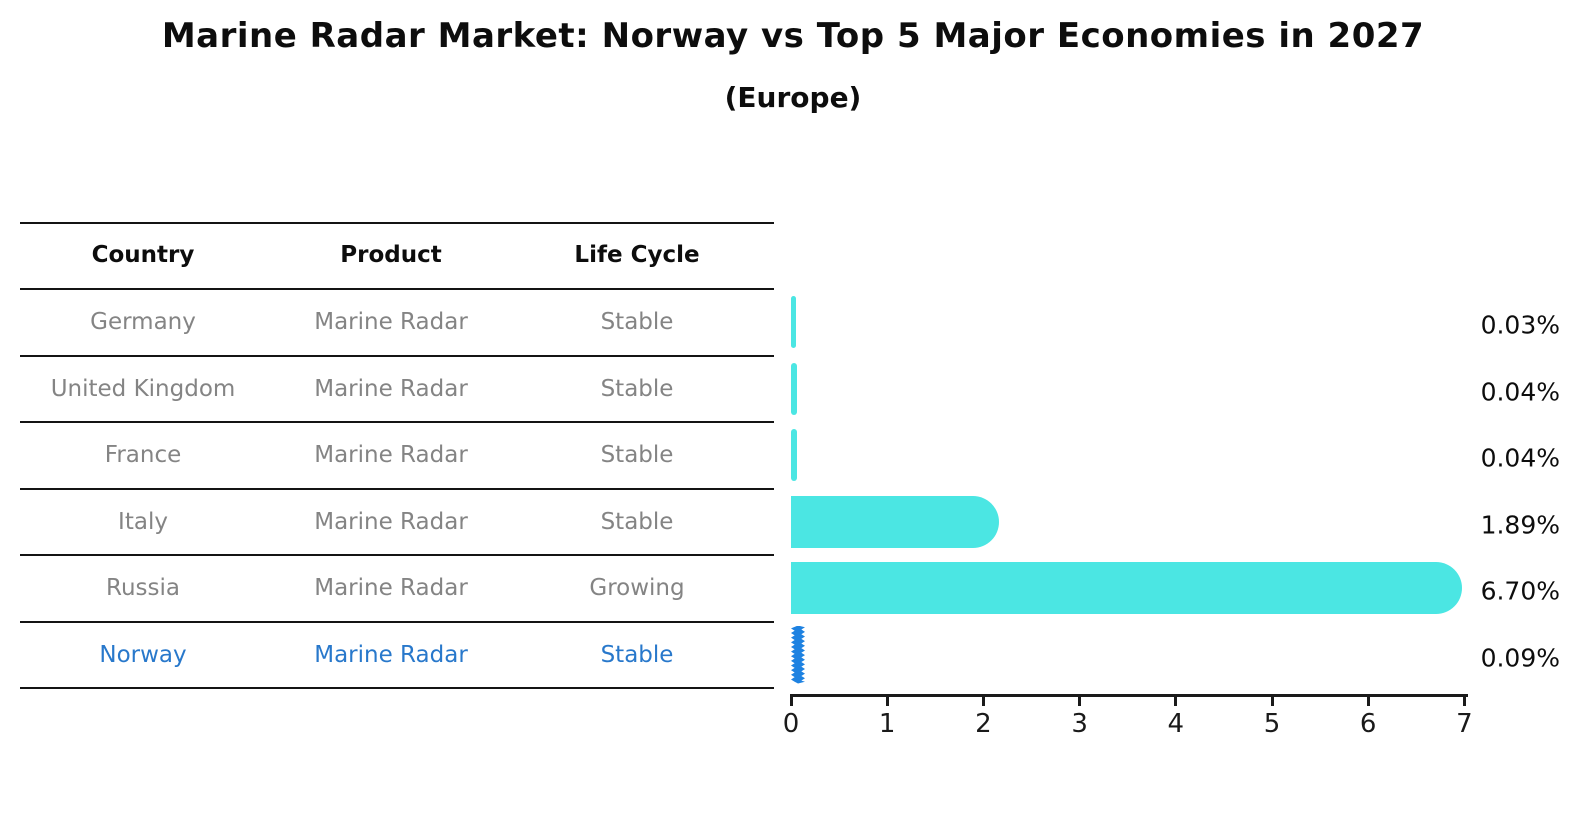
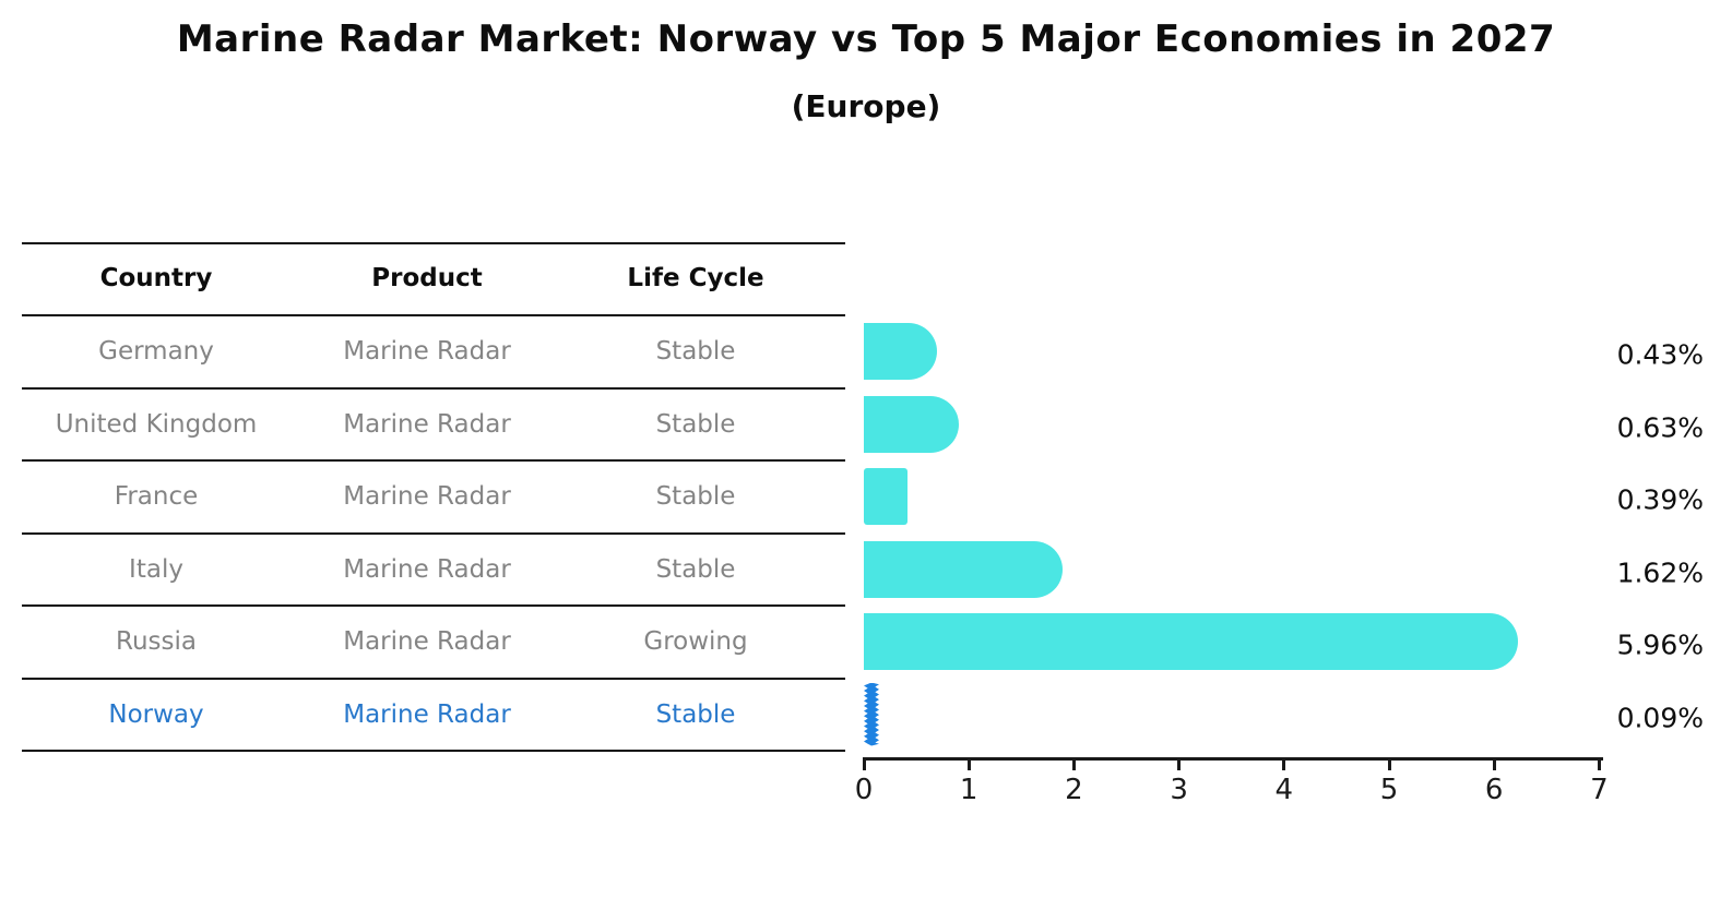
Germany: 0.03% -> 0.43%
United Kingdom: 0.04% -> 0.63%
France: 0.04% -> 0.39%
Italy: 1.89% -> 1.62%
Russia: 6.70% -> 5.96%
